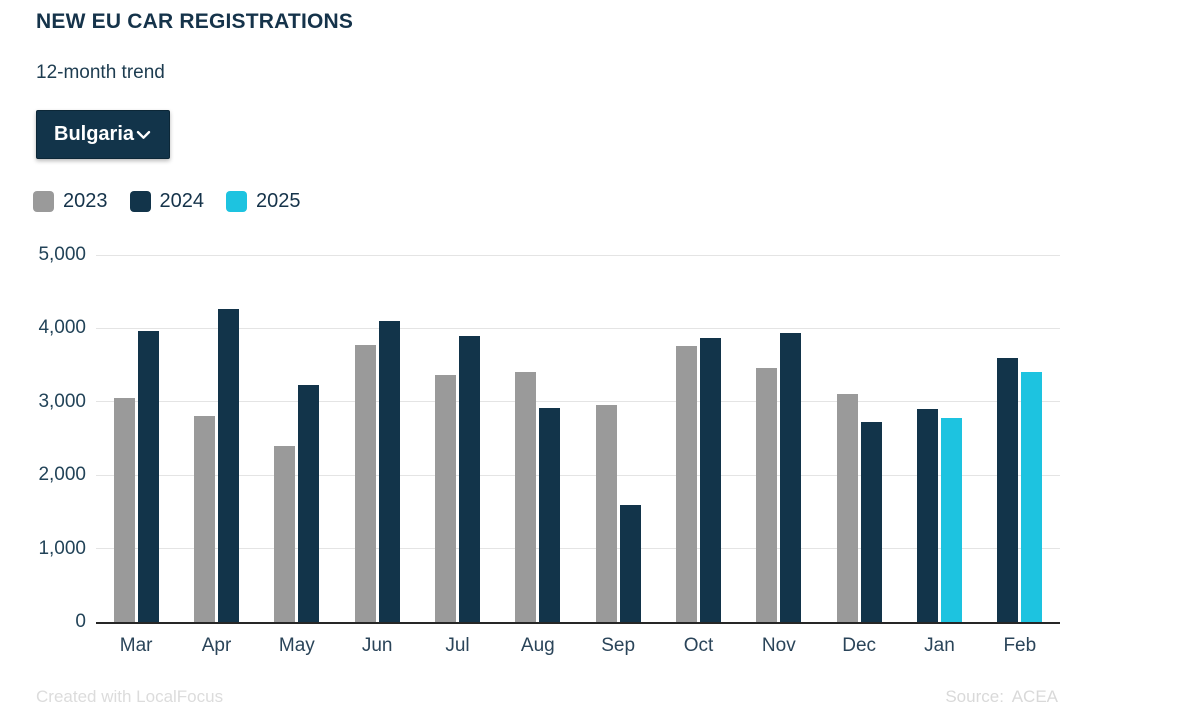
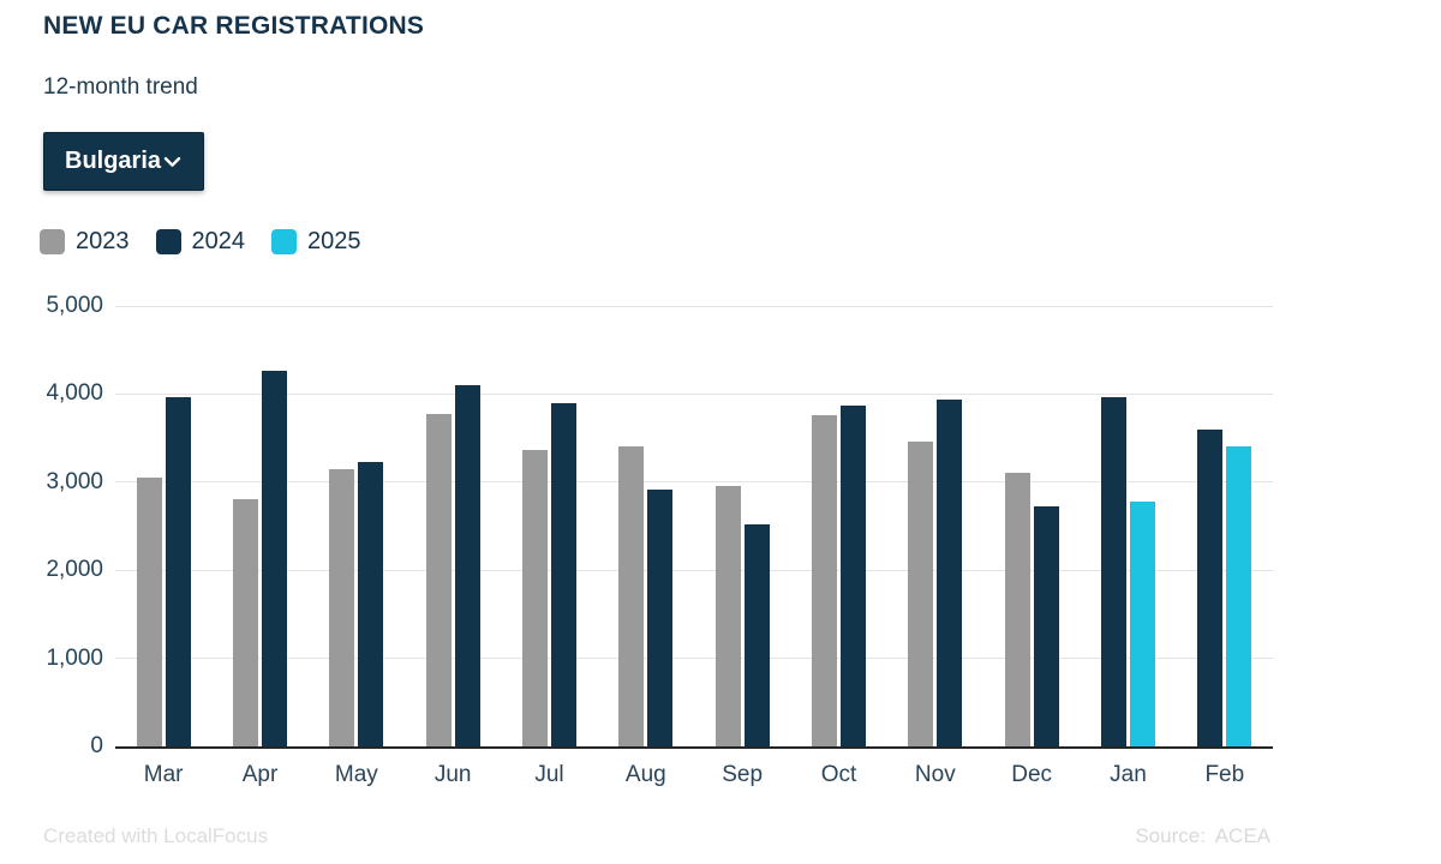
2023/May: 2400 -> 3200
2024/Sep: 1600 -> 2500
2024/Jan: 2900 -> 4000
